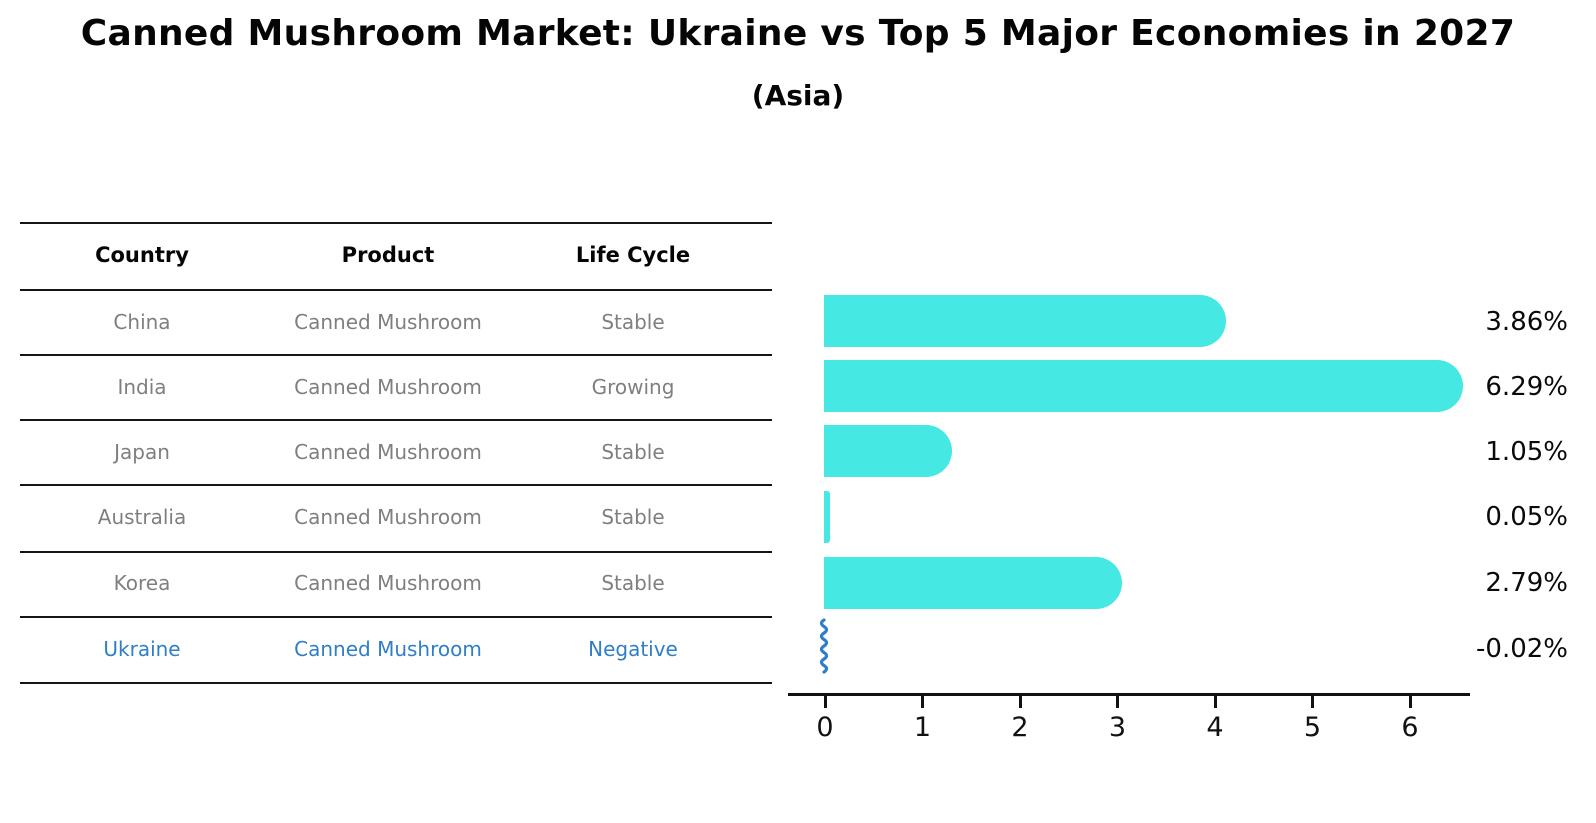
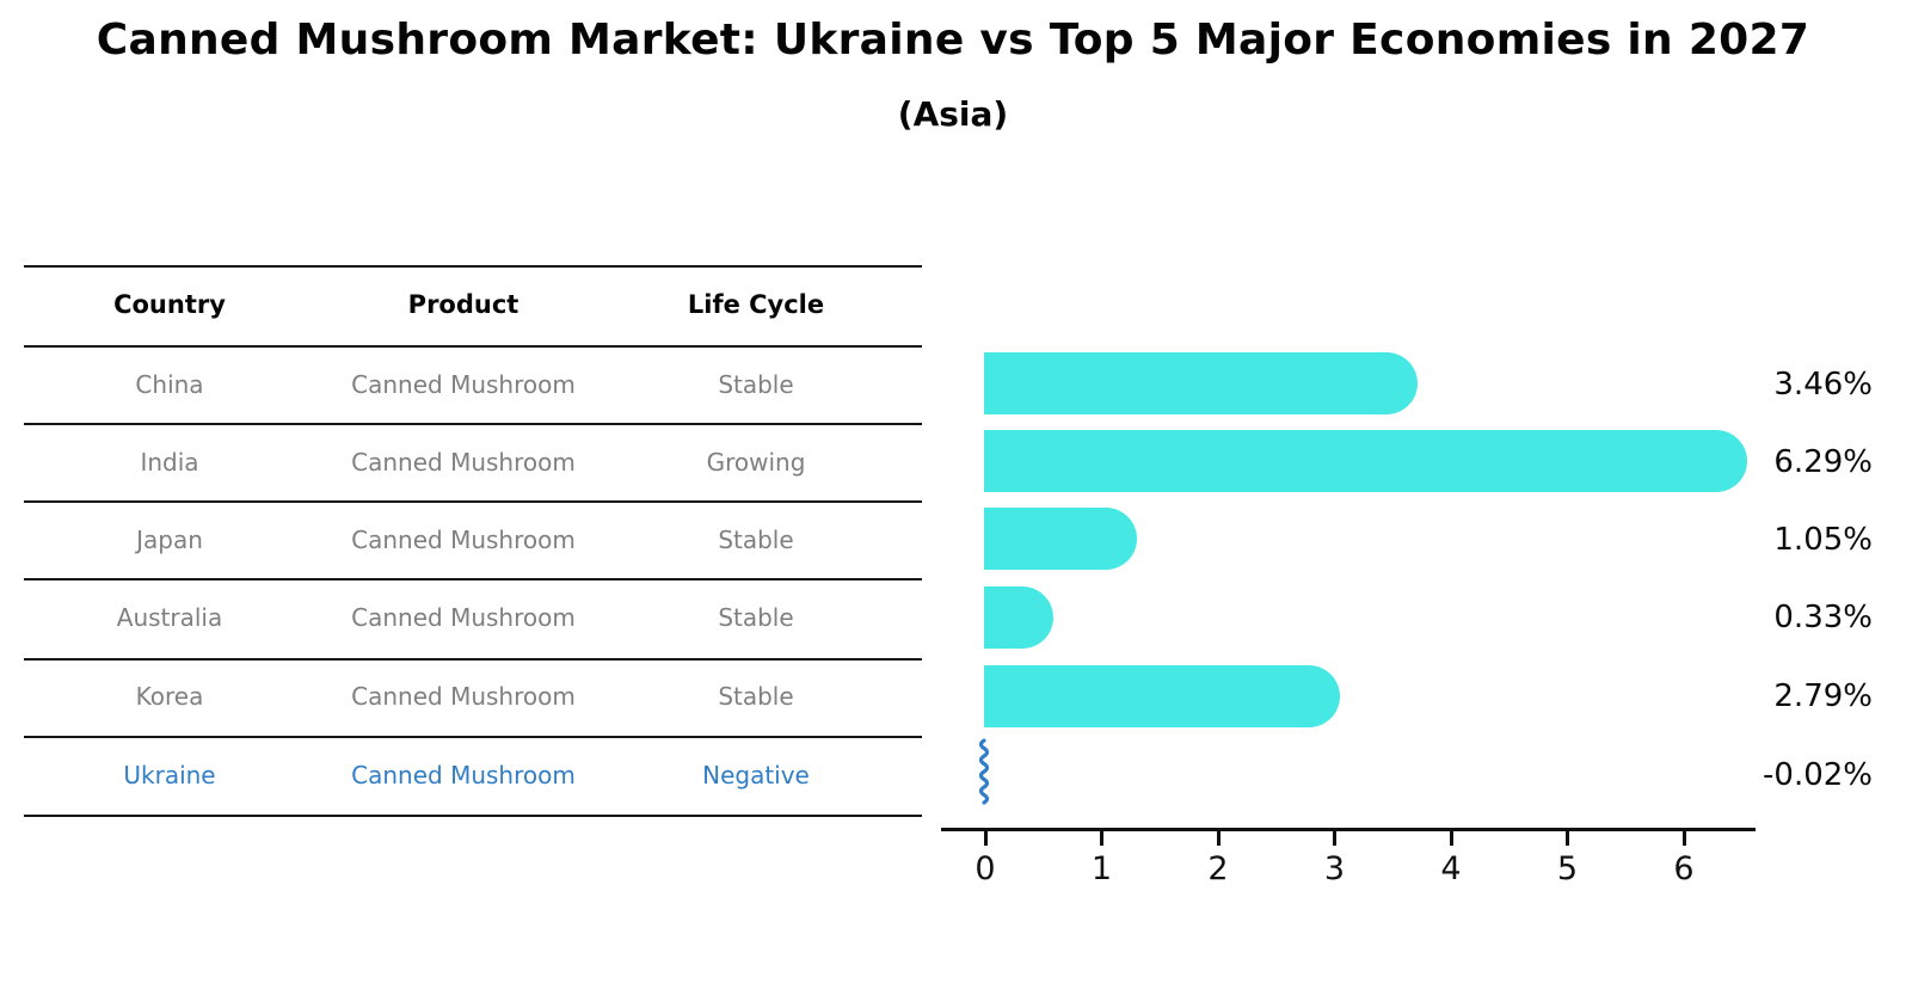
China: 3.86% -> 3.46%
Australia: 0.05% -> 0.33%
